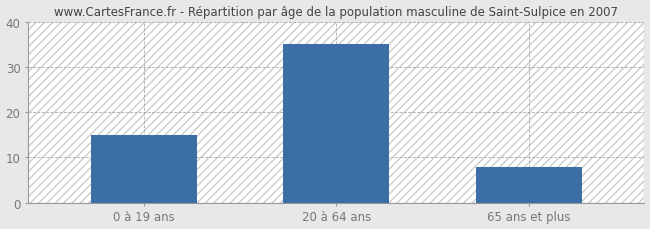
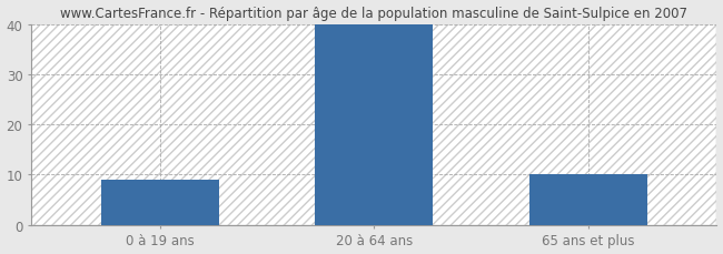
0 à 19 ans: 15 -> 9
20 à 64 ans: 35 -> 40
65 ans et plus: 8 -> 10
